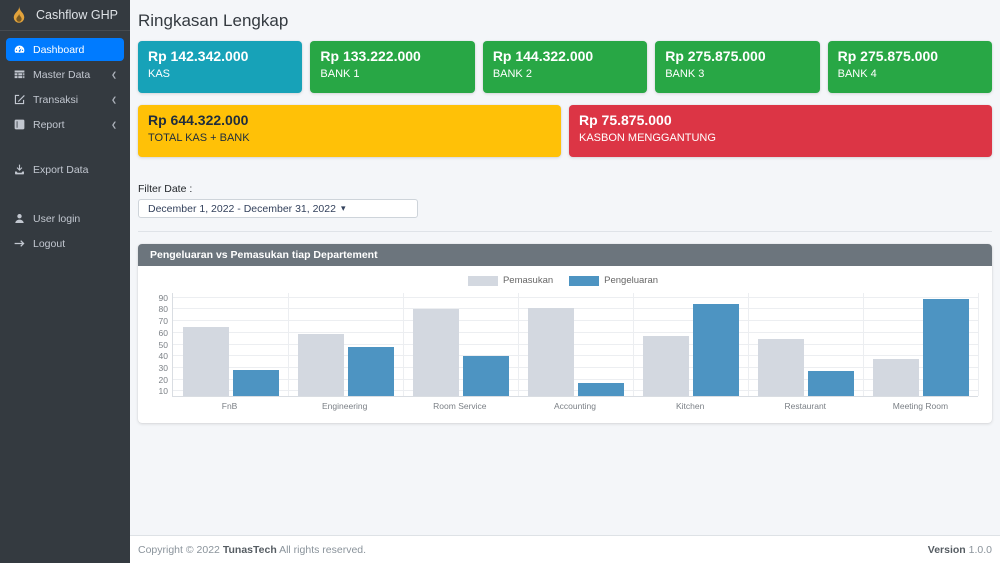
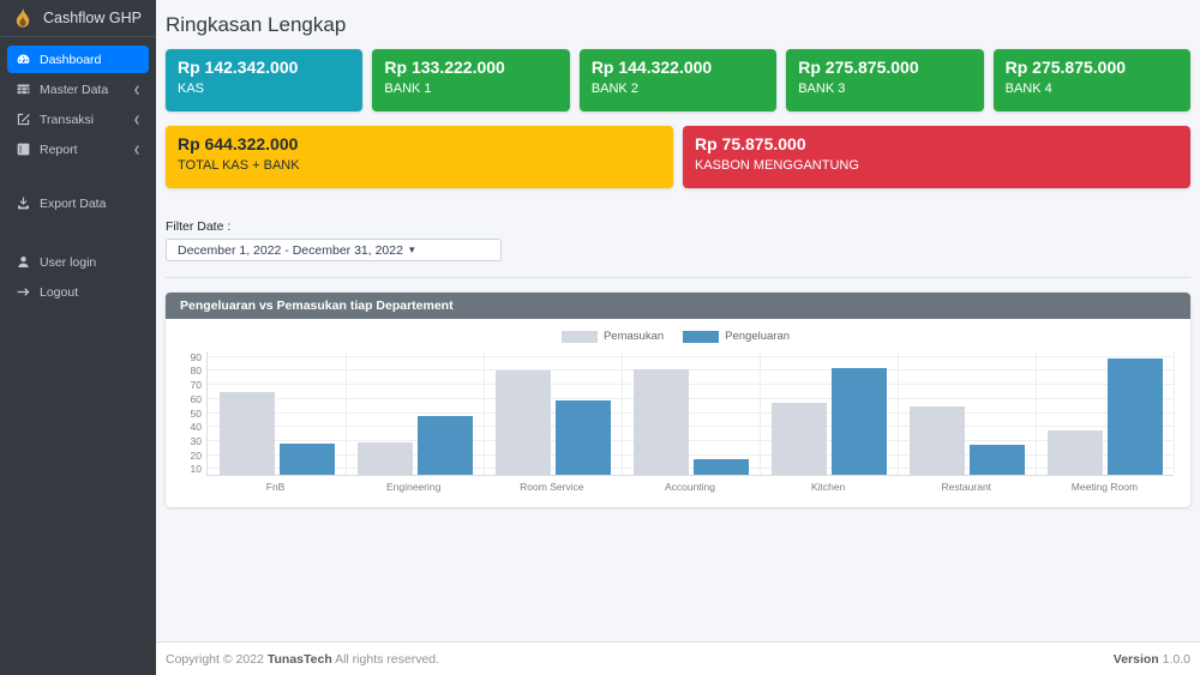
Pemasukan/Engineering: 59 -> 29
Pengeluaran/Room Service: 40 -> 59
Pengeluaran/Kitchen: 85 -> 82
